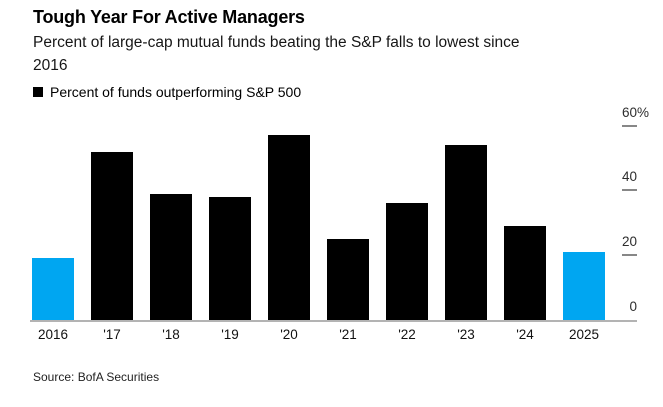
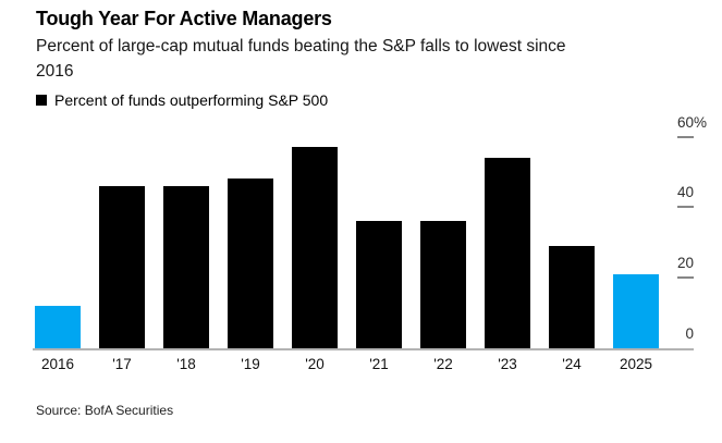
2016: 19 -> 12
'17: 52 -> 46
'18: 39 -> 46
'19: 38 -> 48
'21: 25 -> 36
